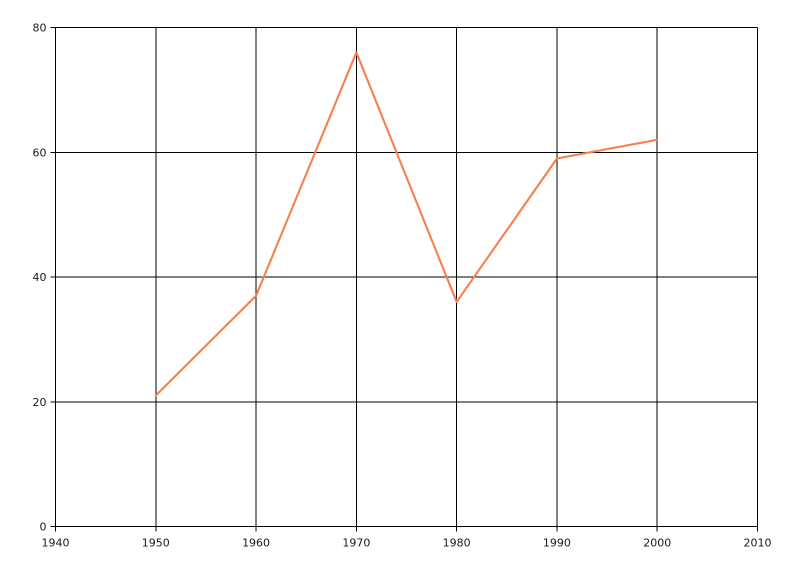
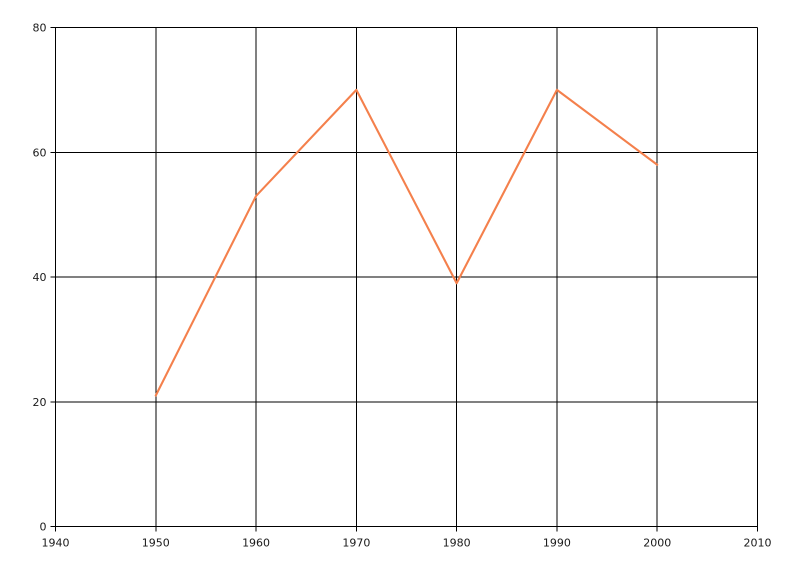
1960: 37 -> 53
1970: 76 -> 70
1980: 36 -> 39
1990: 59 -> 70
2000: 62 -> 58
